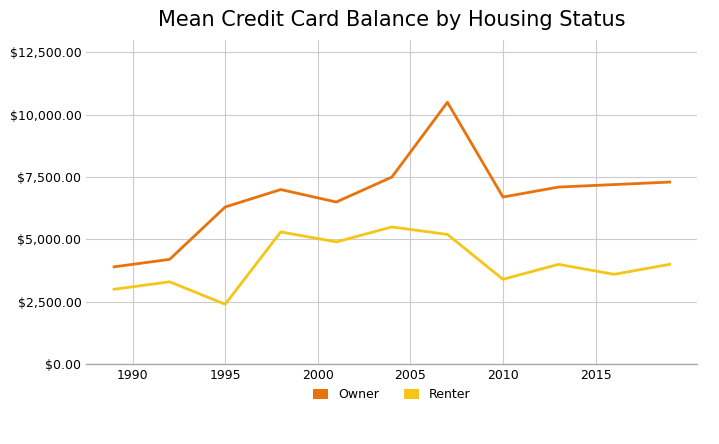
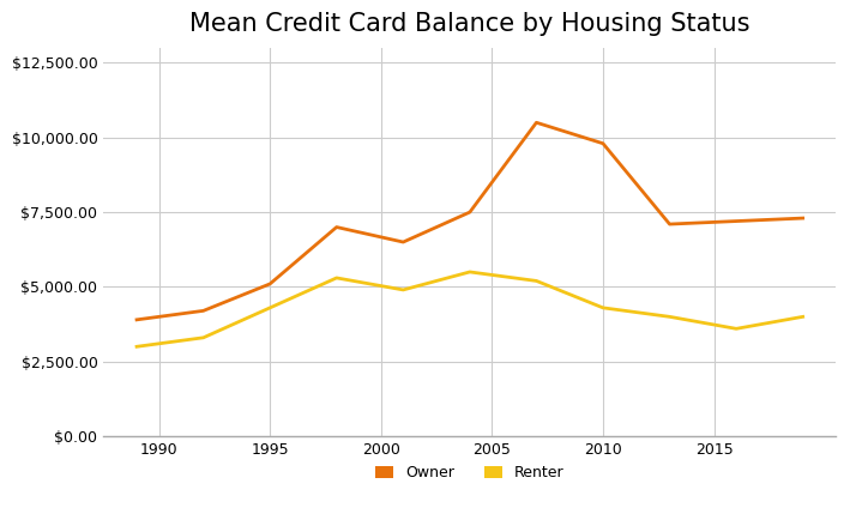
Owner/1995: $6,300 -> $5,100
Renter/1995: $2,400 -> $4,300
Owner/2010: $6,700 -> $9,800
Renter/2010: $3,400 -> $4,300
